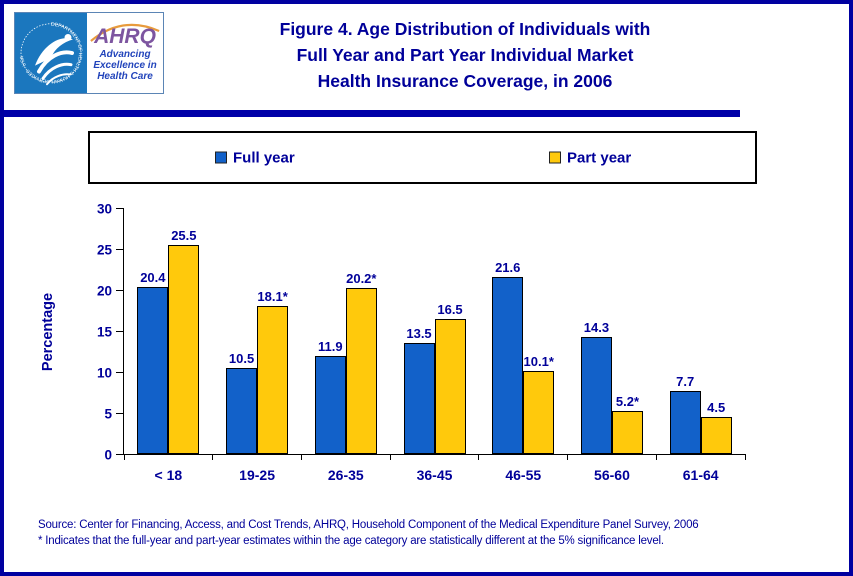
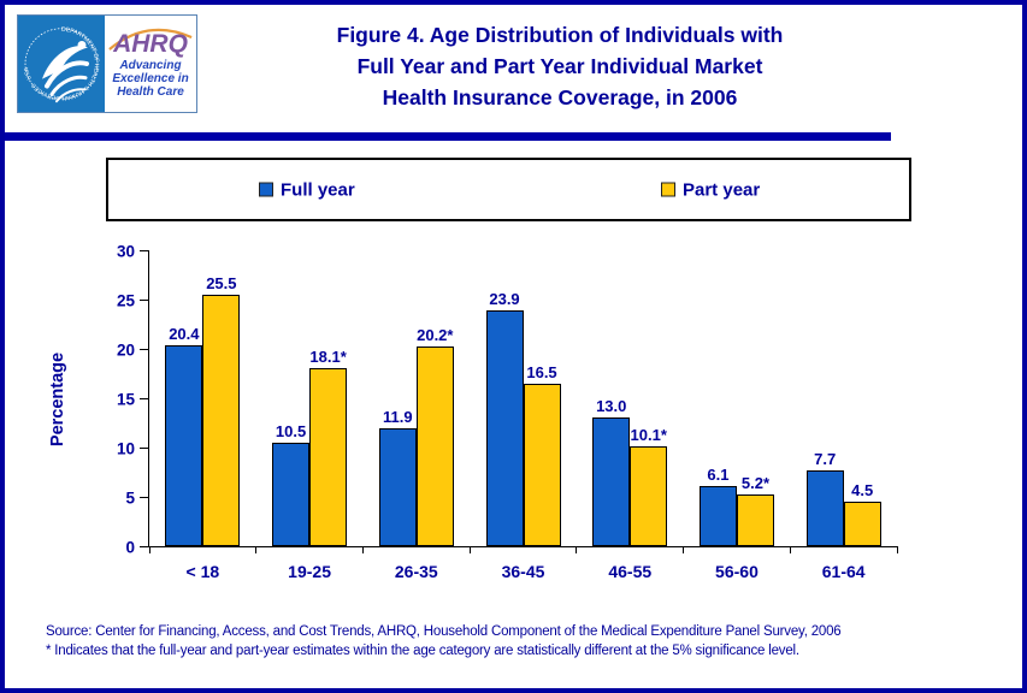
Full year/36-45: 13.5 -> 23.9
Full year/46-55: 21.6 -> 13.0
Full year/56-60: 14.3 -> 6.1
